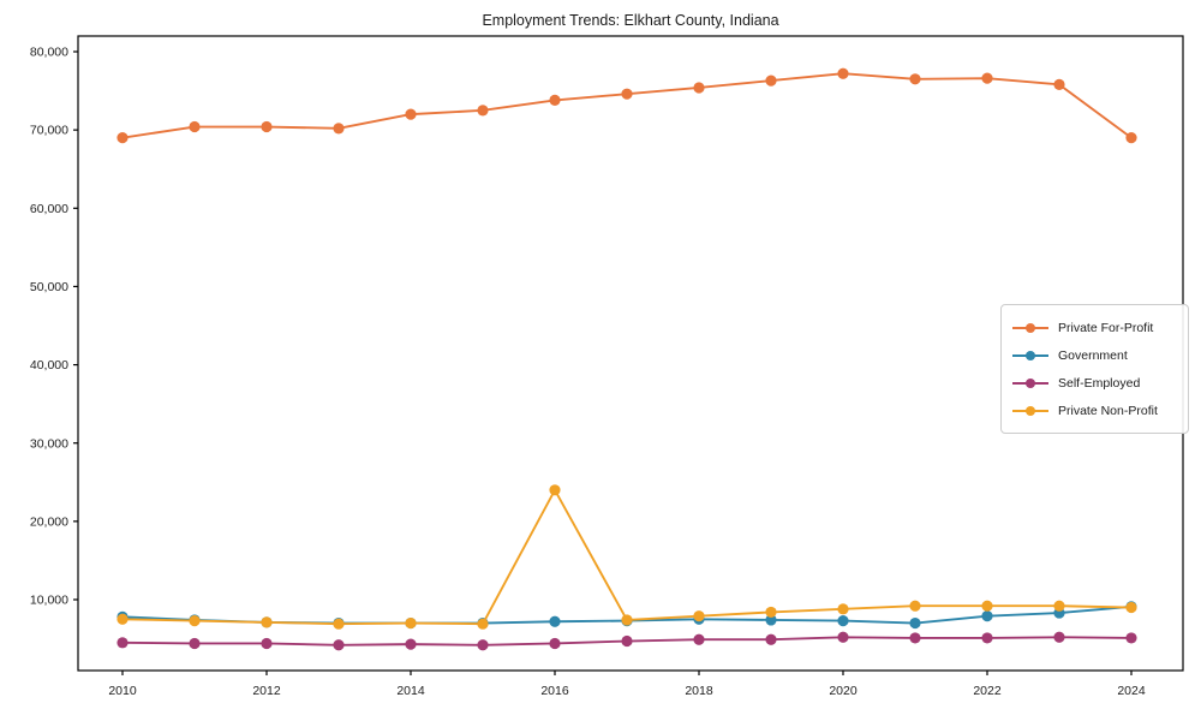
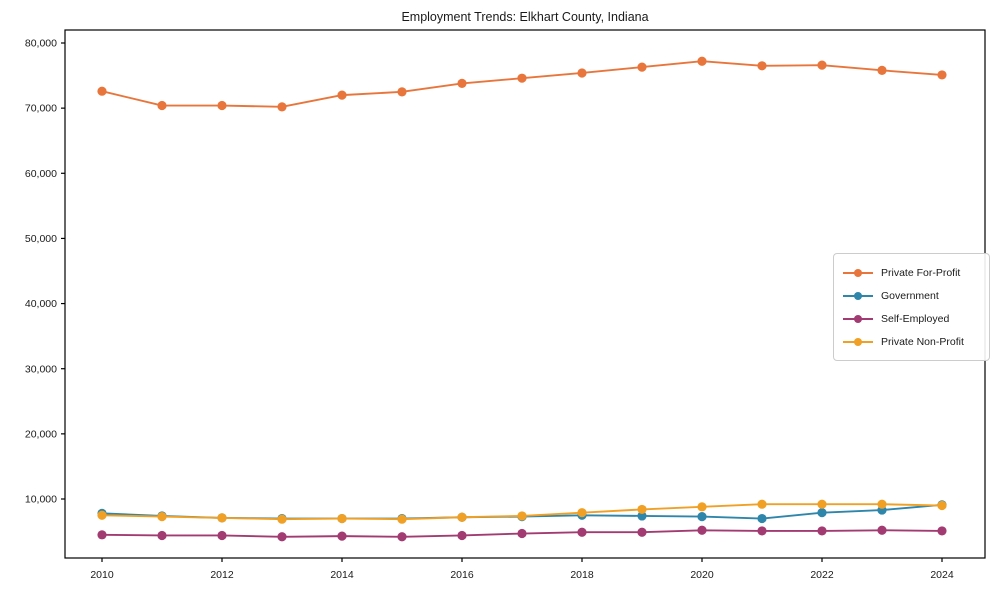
Private For-Profit/2010: 69000 -> 73000
Private Non-Profit/2016: 24000 -> 7000
Private For-Profit/2024: 69000 -> 75000
